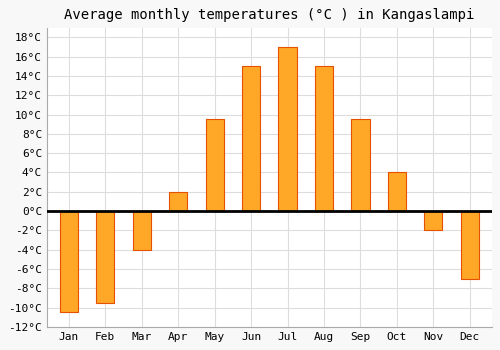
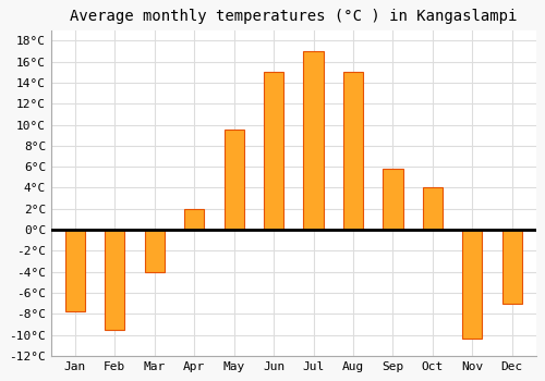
Jan: -10.5°C -> -7.8°C
Sep: 9.5°C -> 5.8°C
Nov: -2.0°C -> -10.4°C
